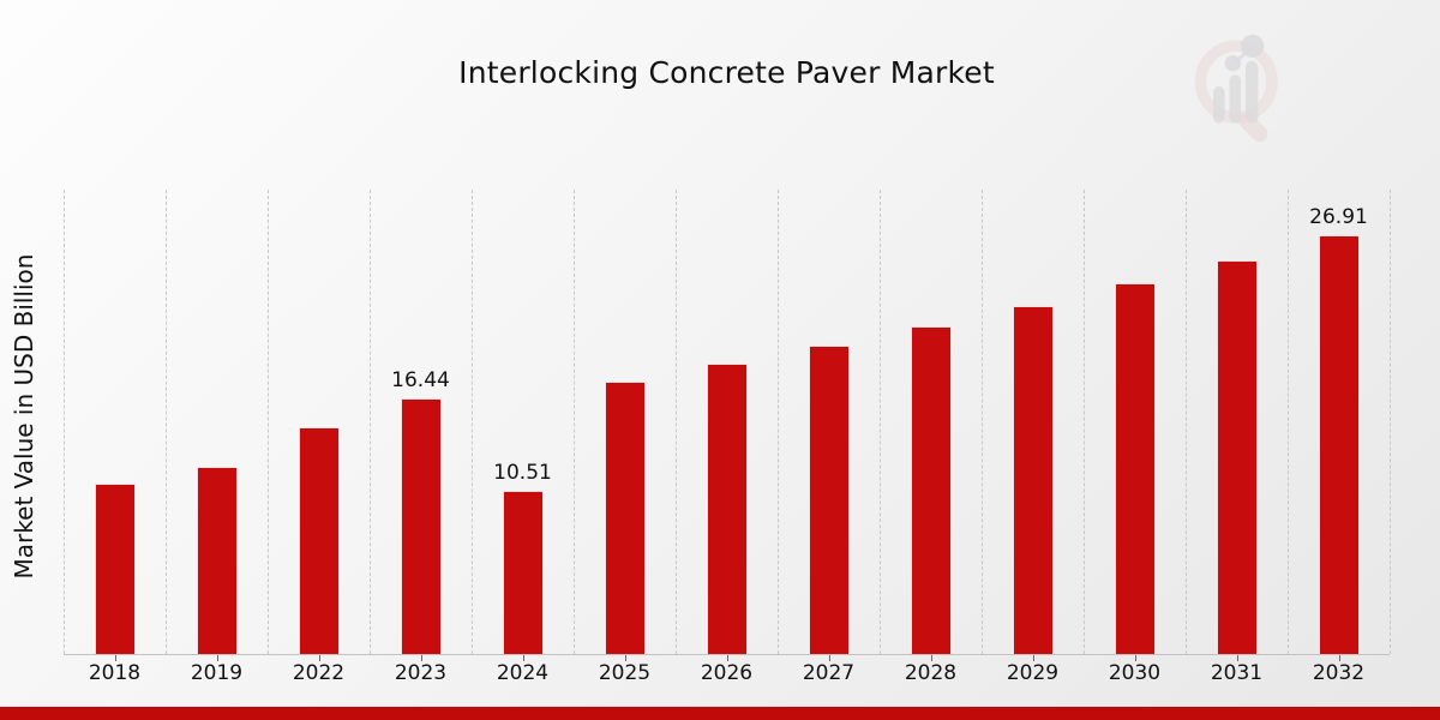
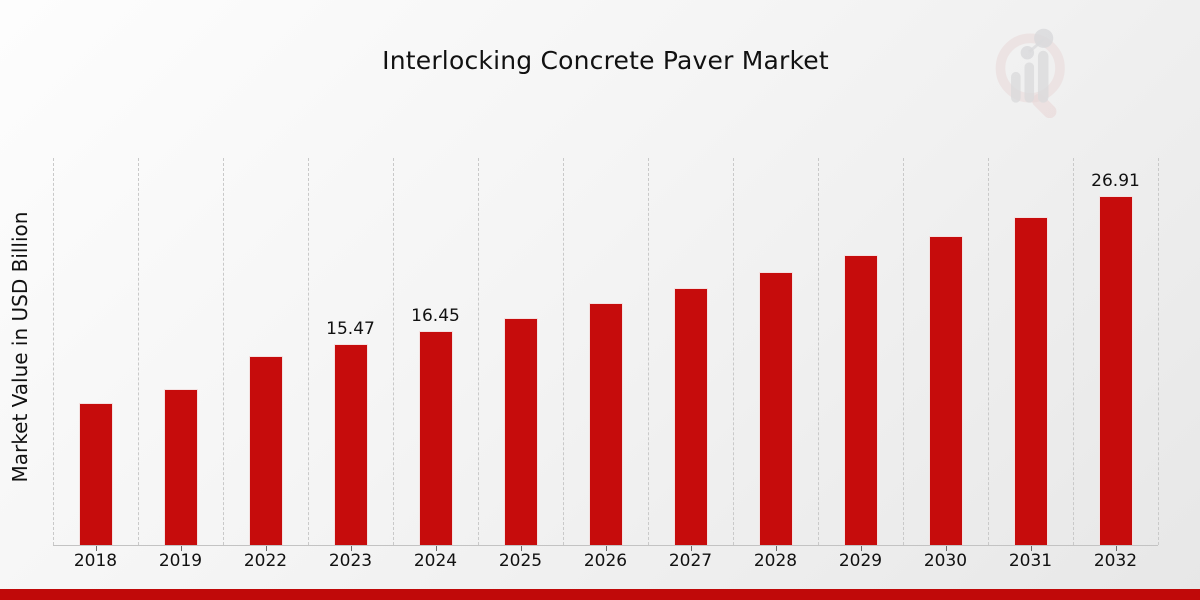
2023: 16.44 -> 15.47
2024: 10.51 -> 16.45
